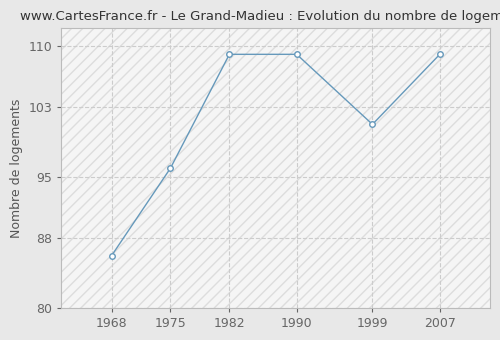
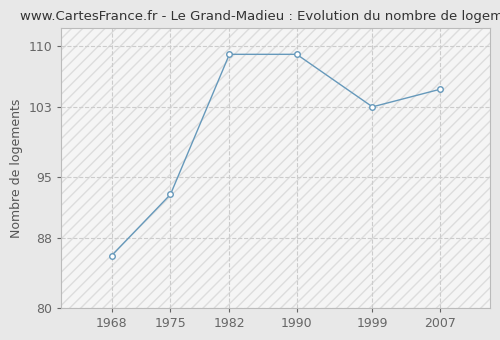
1975: 96 -> 93
1999: 101 -> 103
2007: 109 -> 105
